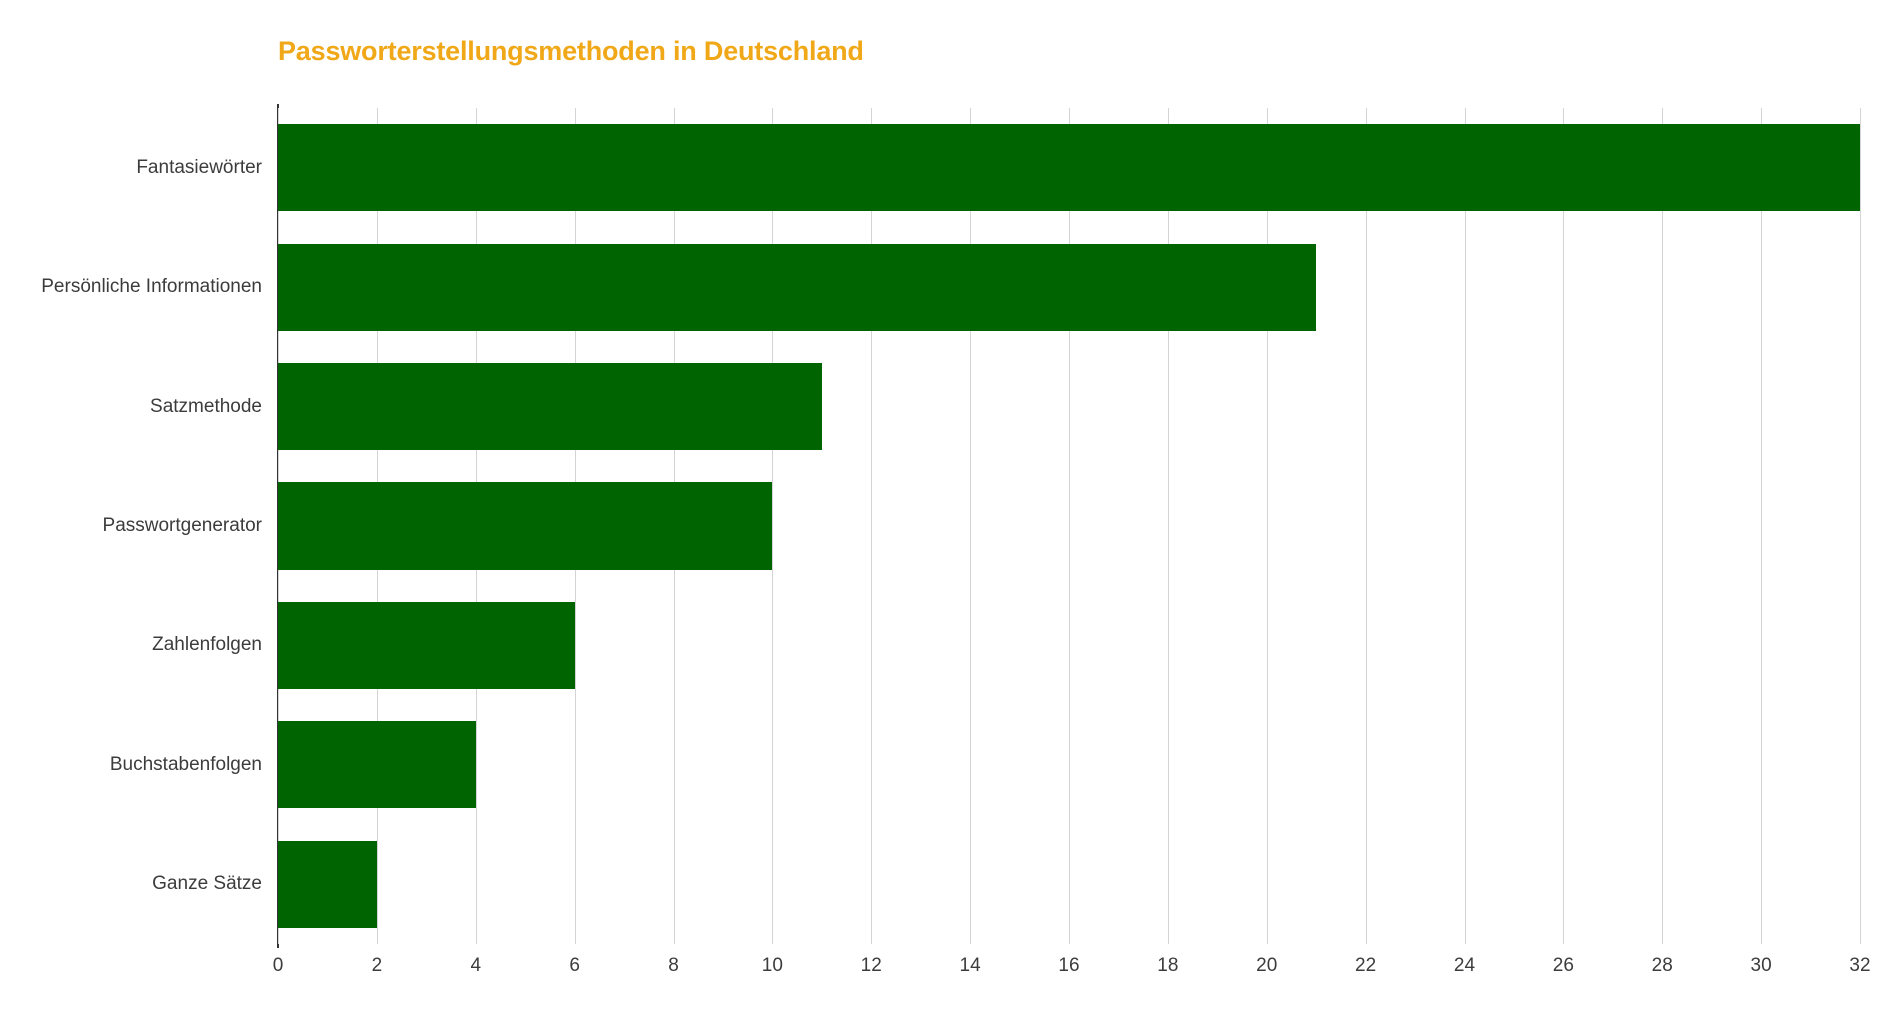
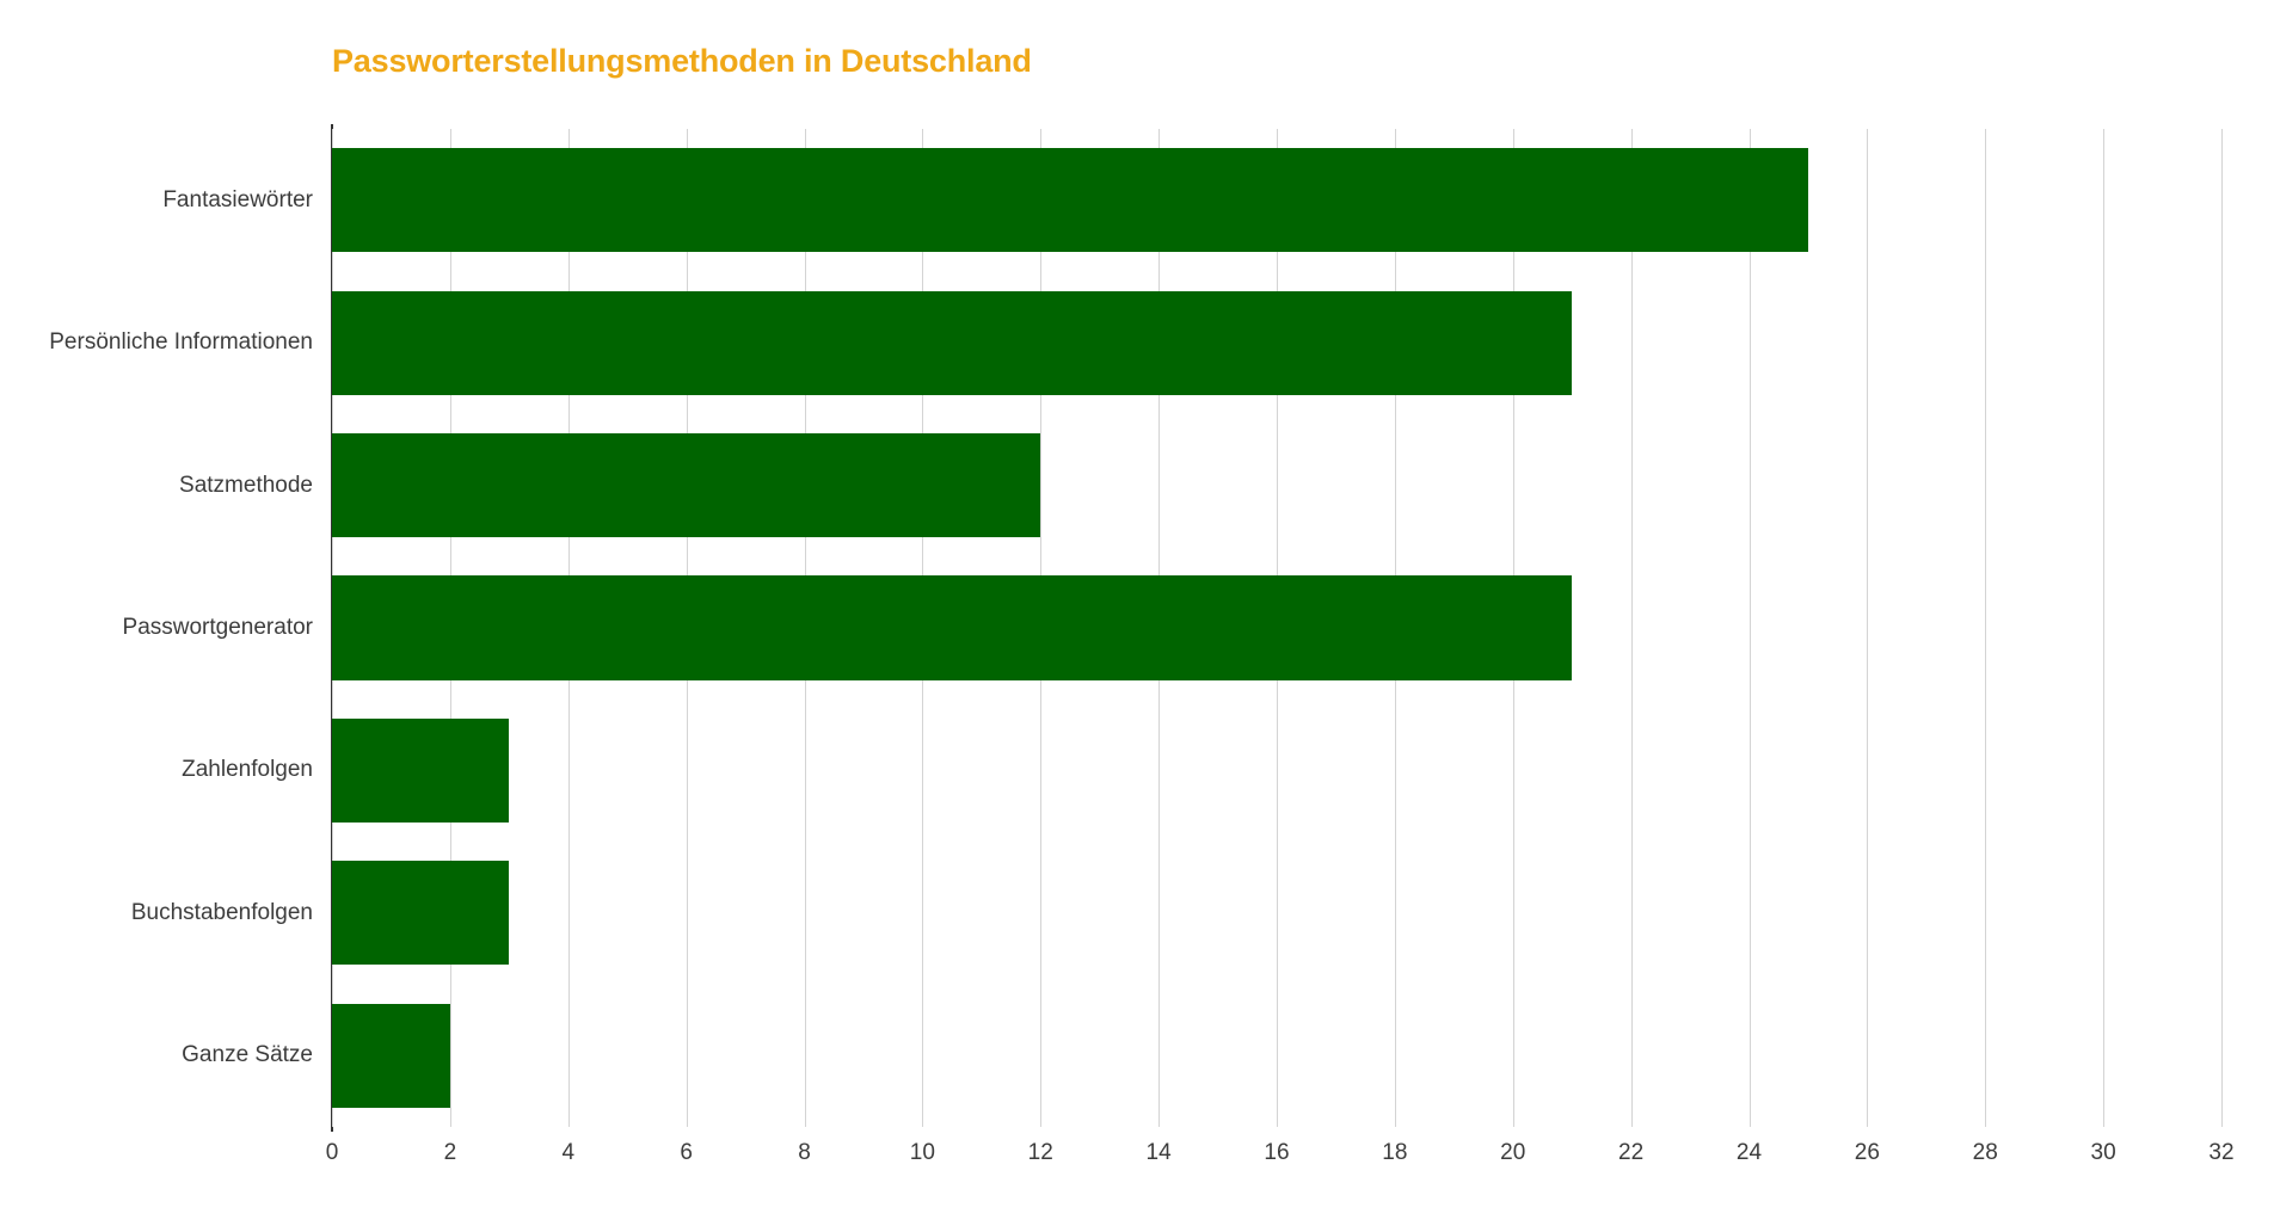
Fantasiewörter: 32 -> 25
Satzmethode: 11 -> 12
Passwortgenerator: 10 -> 21
Zahlenfolgen: 6 -> 3
Buchstabenfolgen: 4 -> 3
